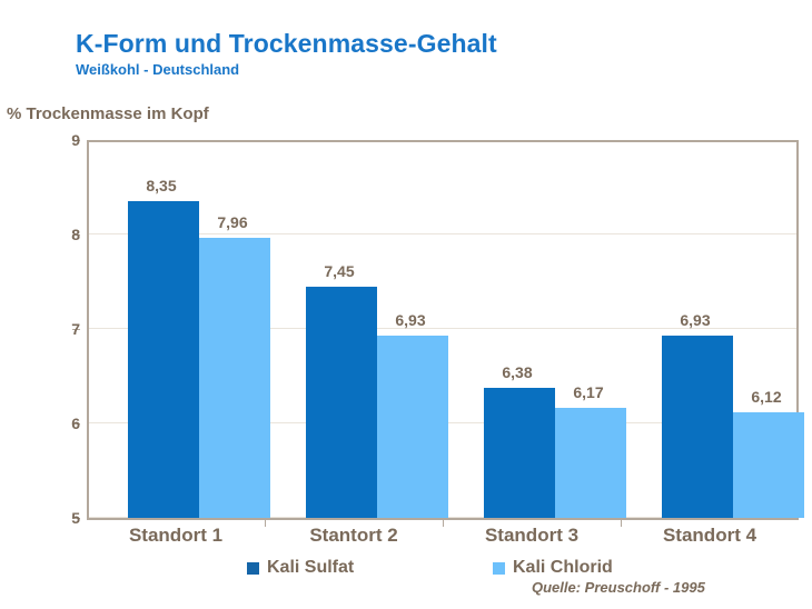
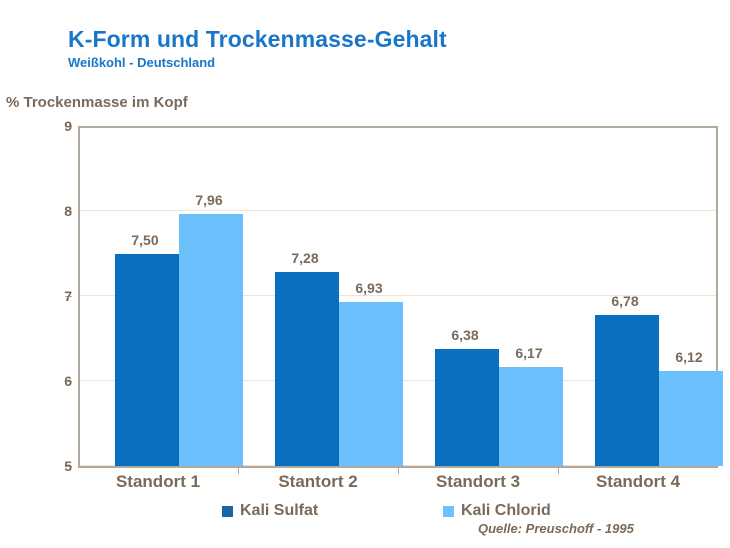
Kali Sulfat/Standort 1: 8,35 -> 7,50
Kali Sulfat/Stantort 2: 7,45 -> 7,28
Kali Sulfat/Standort 4: 6,93 -> 6,78
